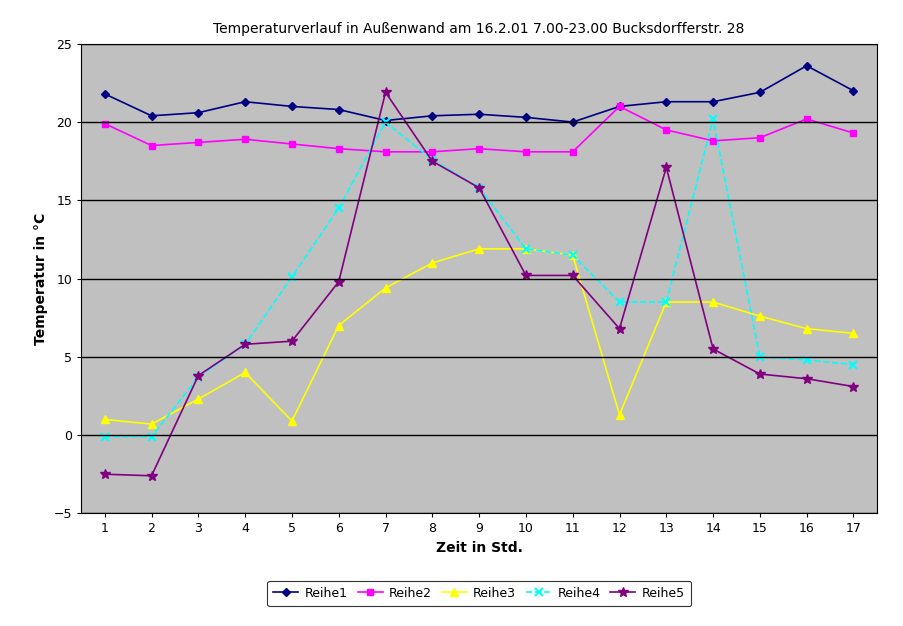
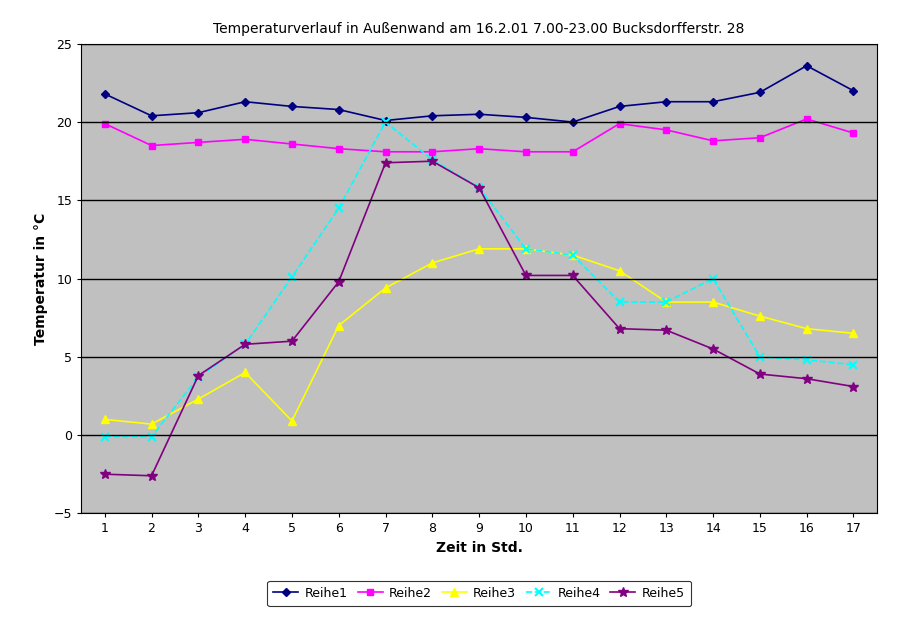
Reihe5/7: 21.9 -> 17.4
Reihe2/12: 21.0 -> 19.9
Reihe3/12: 1.3 -> 10.5
Reihe5/13: 17.1 -> 6.7
Reihe4/14: 20.2 -> 10.0
